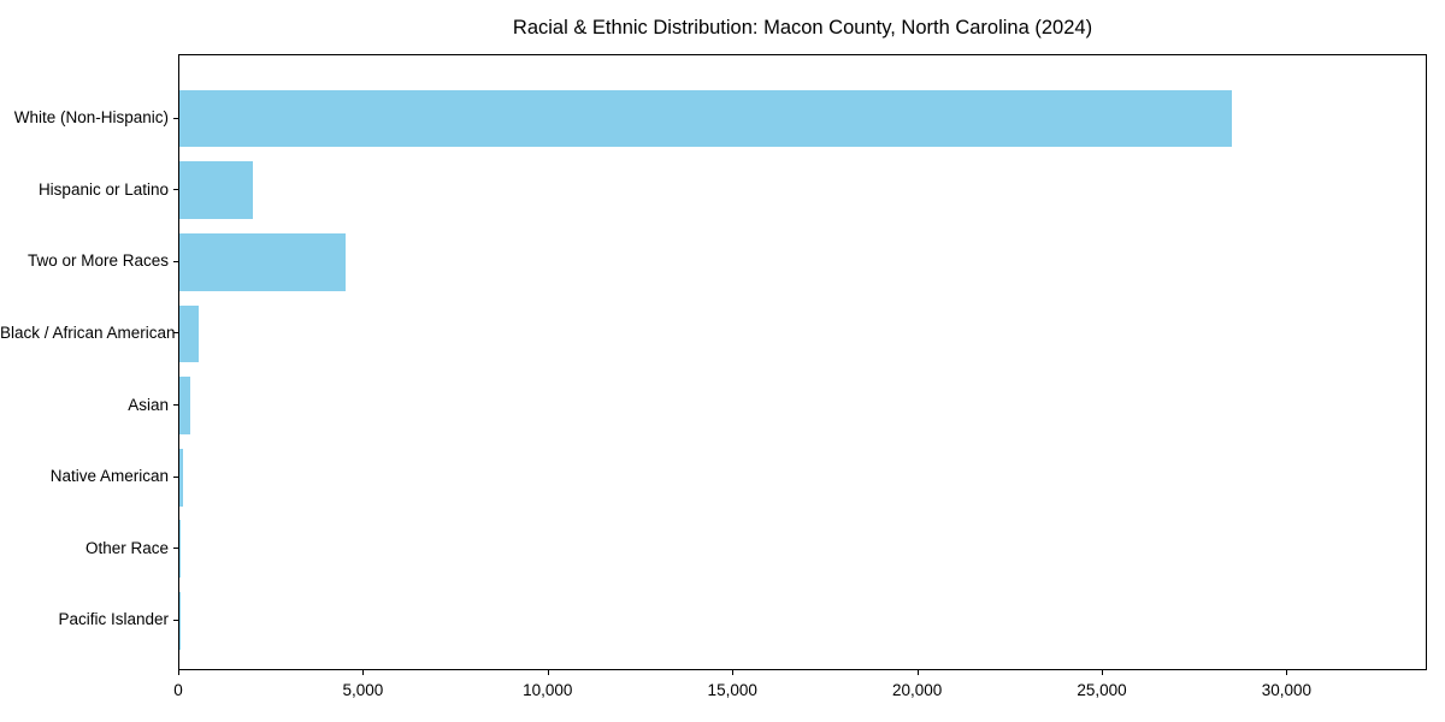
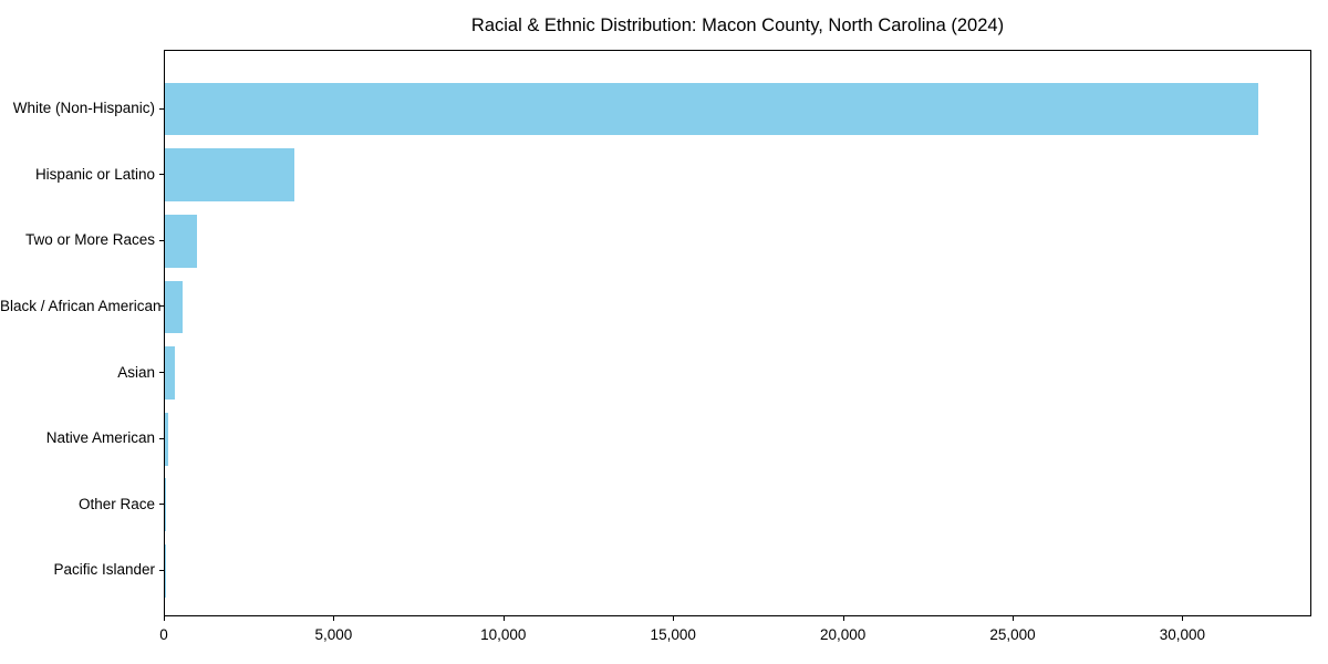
White (Non-Hispanic): 28500 -> 32200
Hispanic or Latino: 2000 -> 3800
Two or More Races: 4500 -> 900
